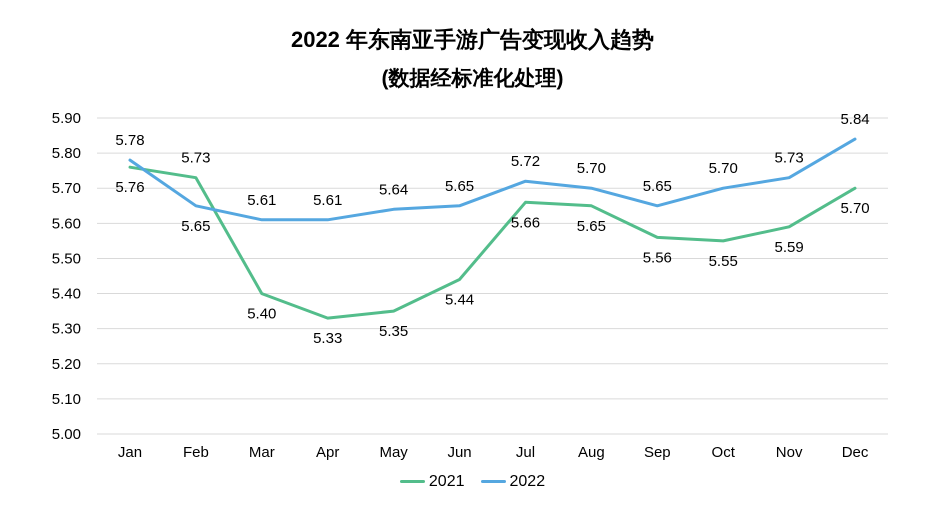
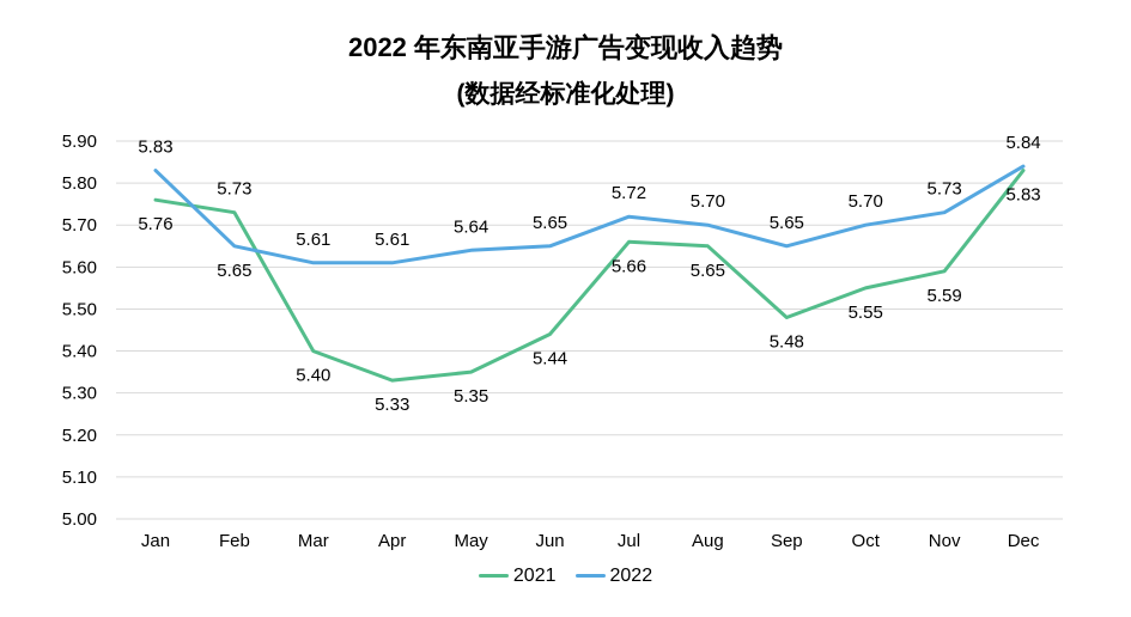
2022/Jan: 5.78 -> 5.83
2021/Sep: 5.56 -> 5.48
2021/Dec: 5.70 -> 5.83
